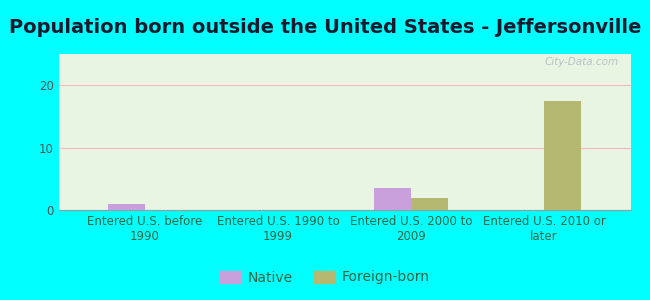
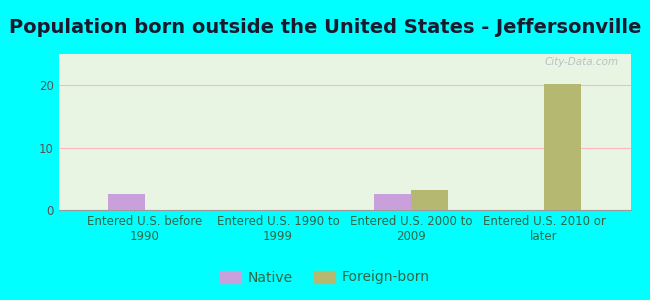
Native/Entered U.S. before 1990: 1.0 -> 2.6
Native/Entered U.S. 2000 to 2009: 3.5 -> 2.6
Foreign-born/Entered U.S. 2000 to 2009: 2.0 -> 3.2
Foreign-born/Entered U.S. 2010 or later: 17.5 -> 20.2
